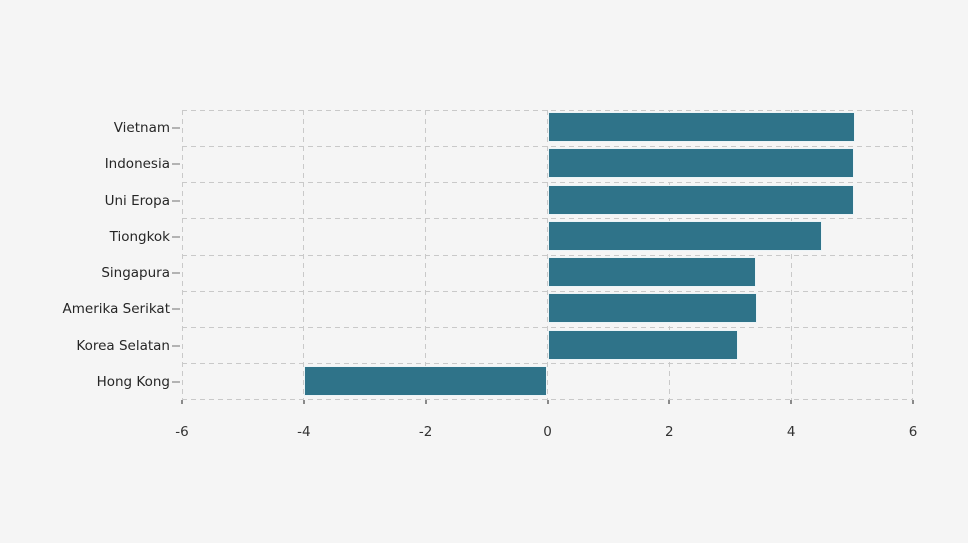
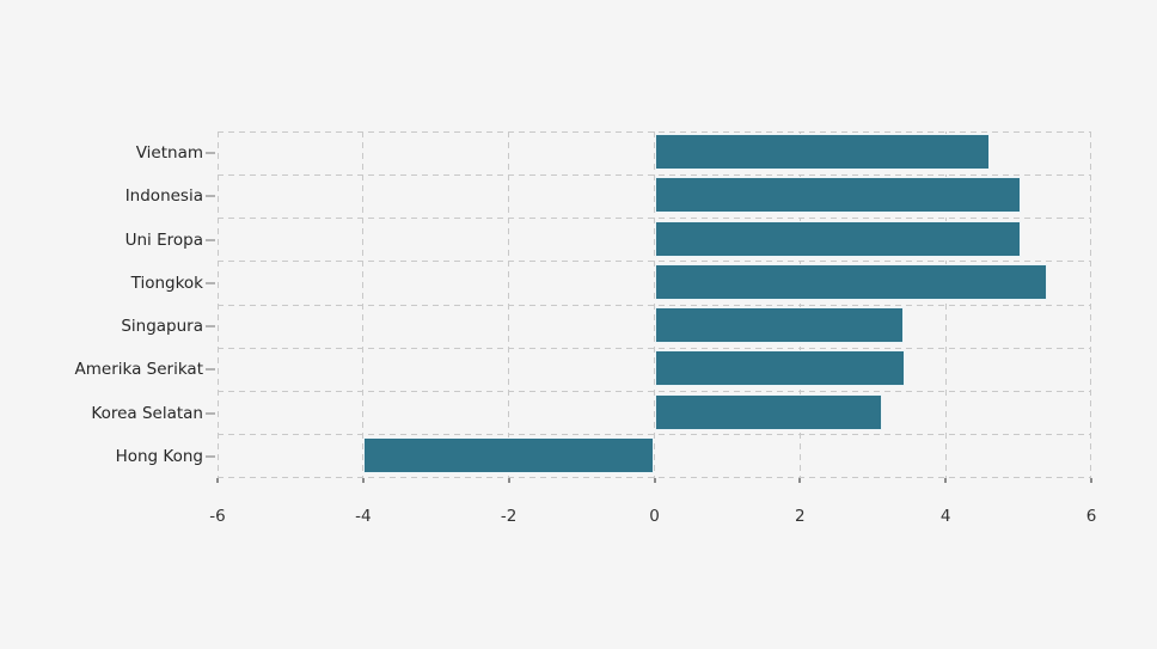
Vietnam: 5.0 -> 4.6
Tiongkok: 4.5 -> 5.4
